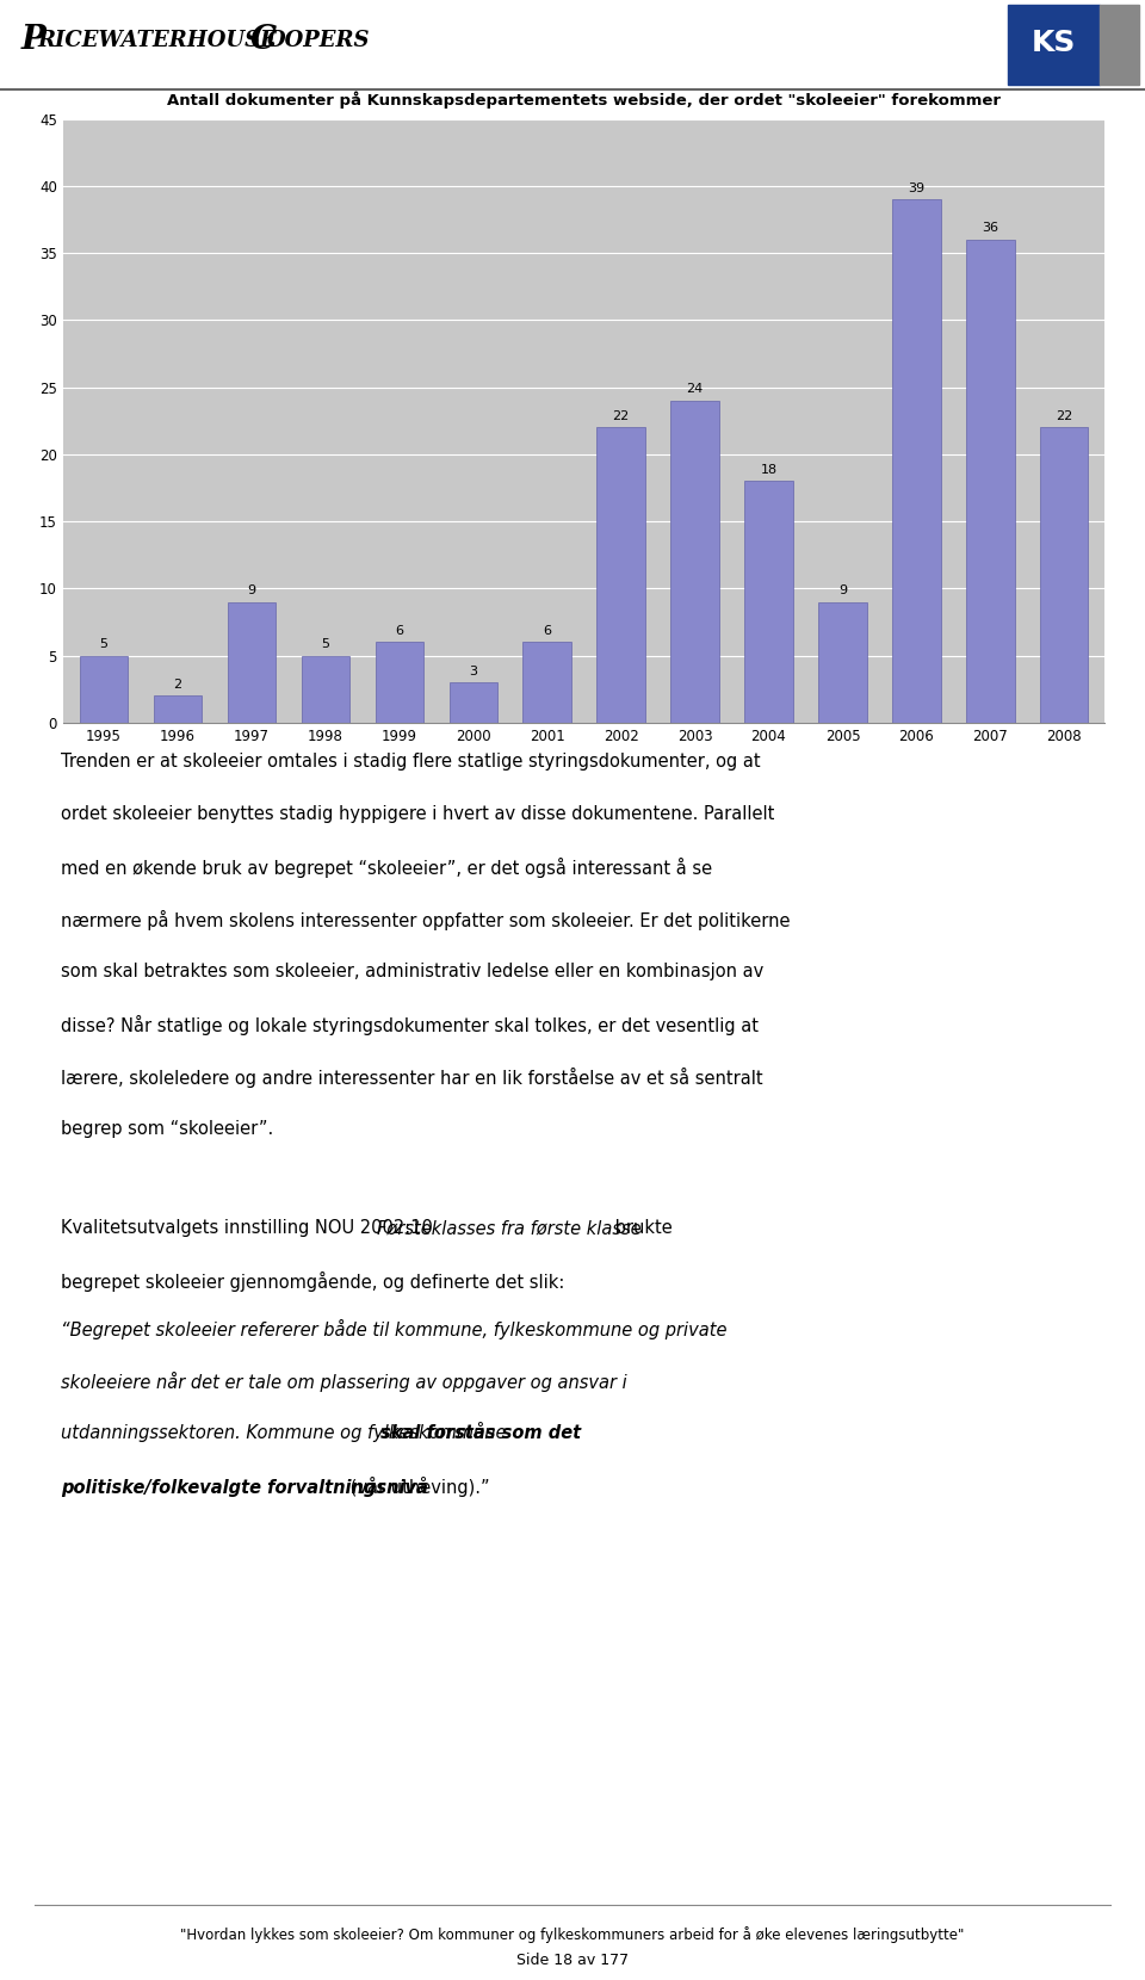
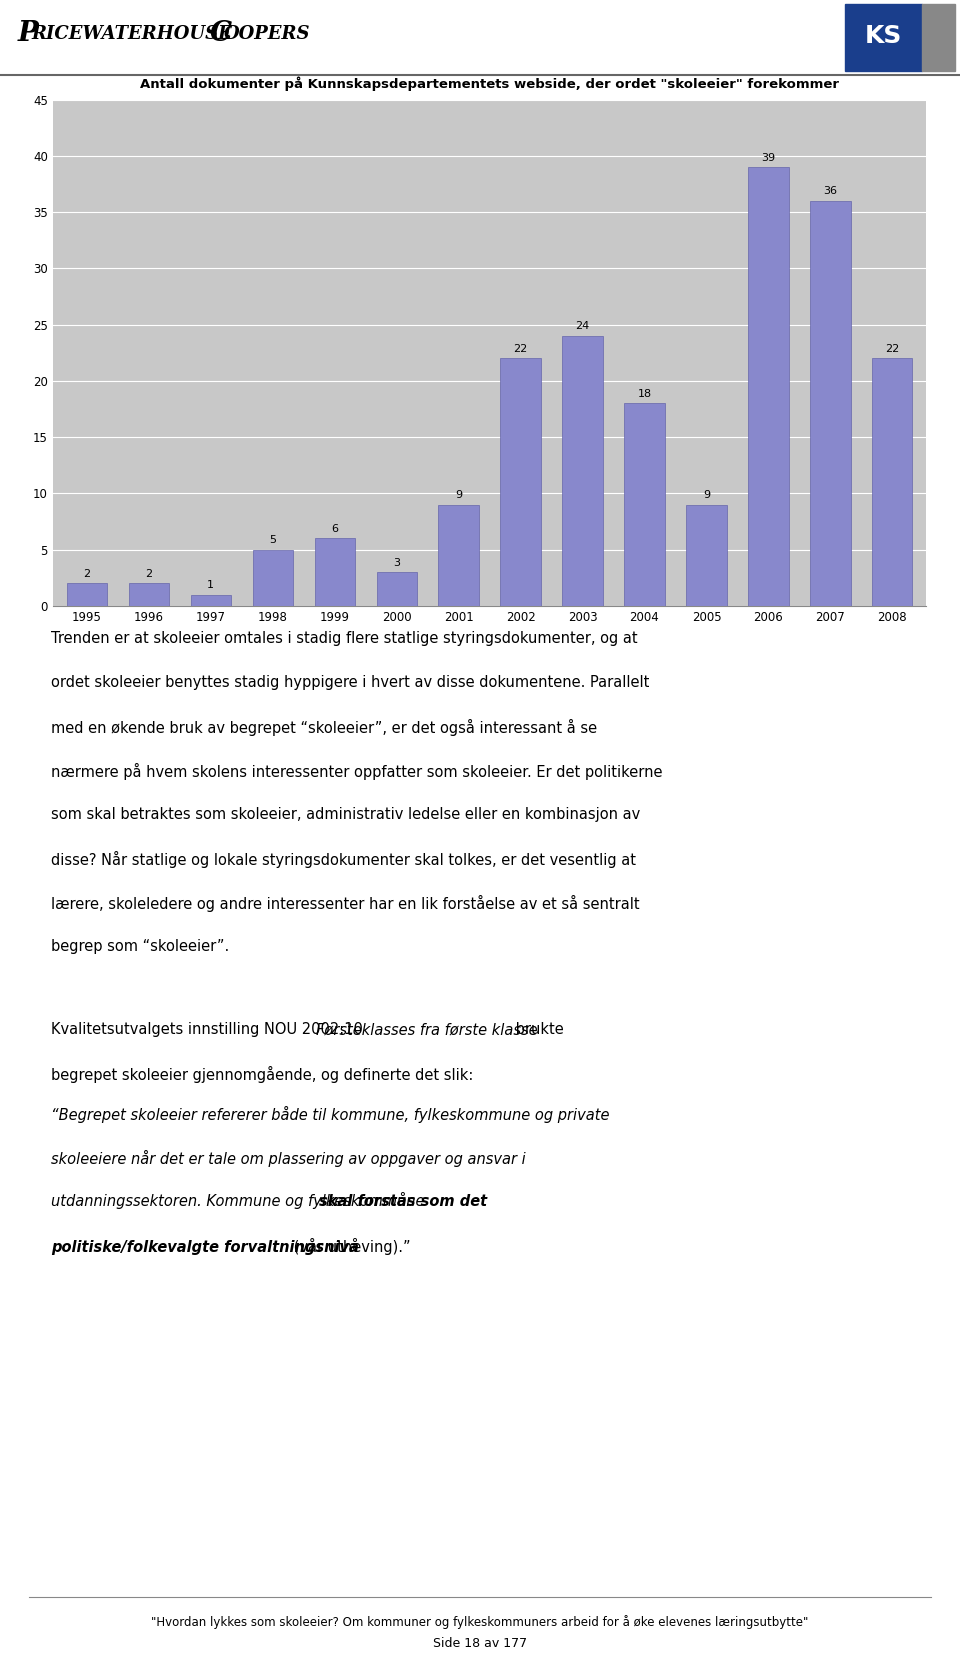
1995: 5 -> 2
1997: 9 -> 1
2001: 6 -> 9
